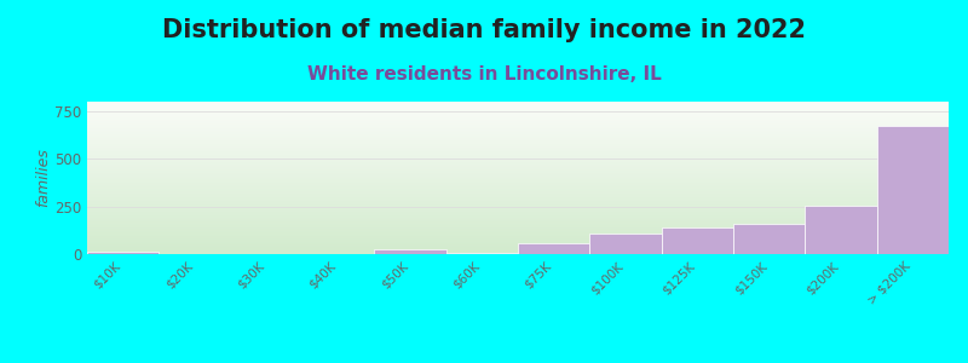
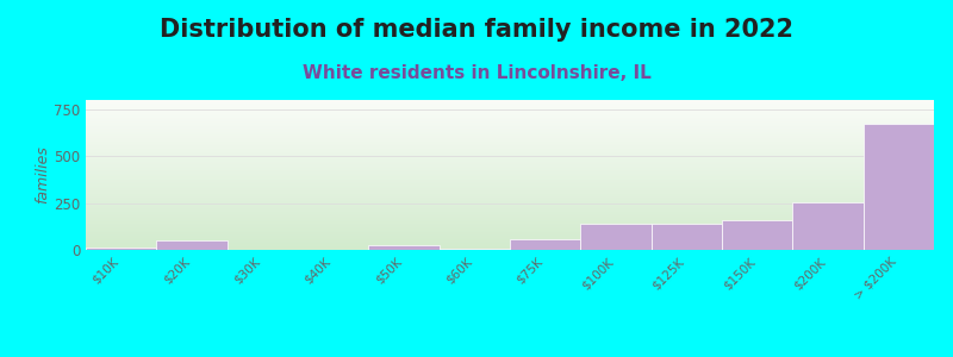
$20K: 0 -> 50
$100K: 100 -> 140
